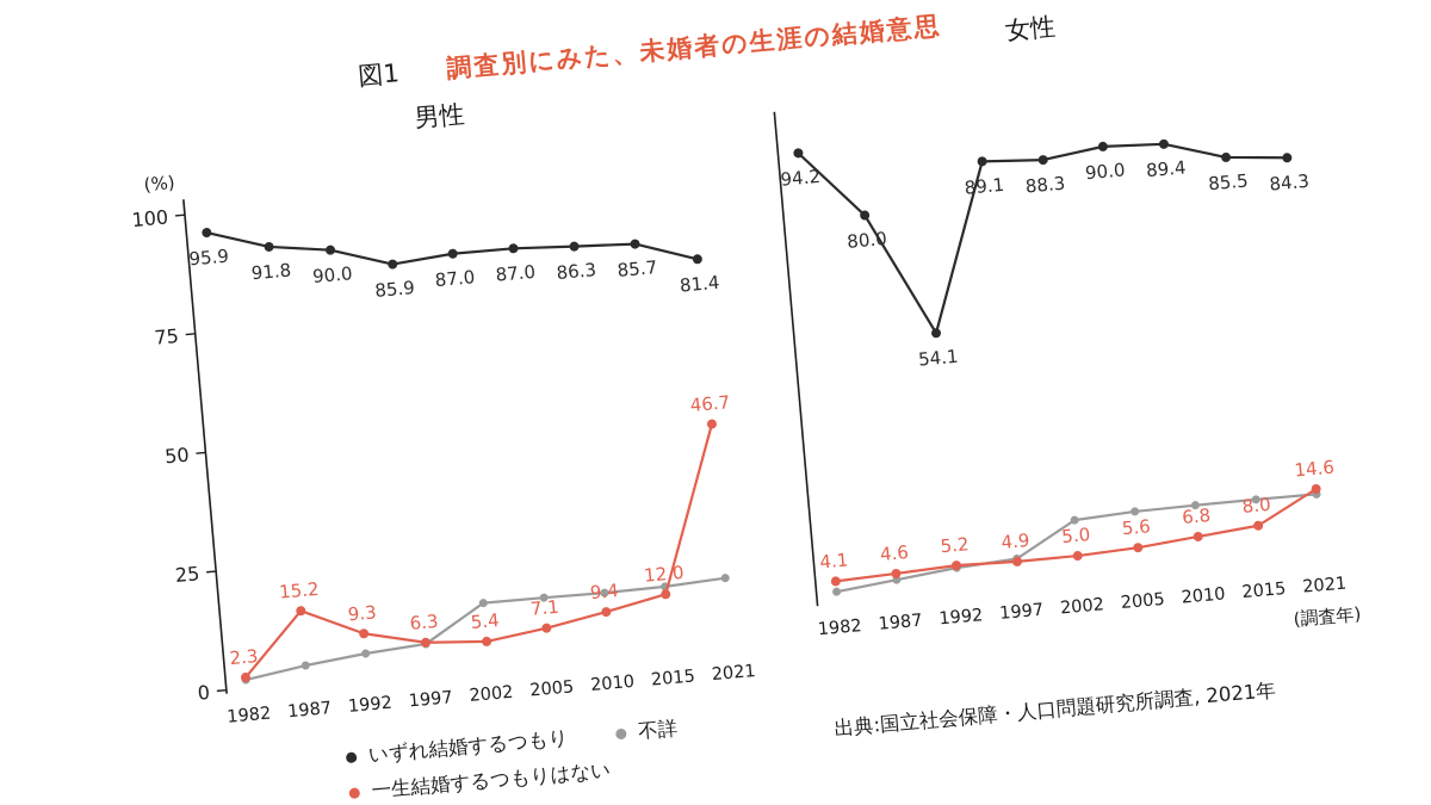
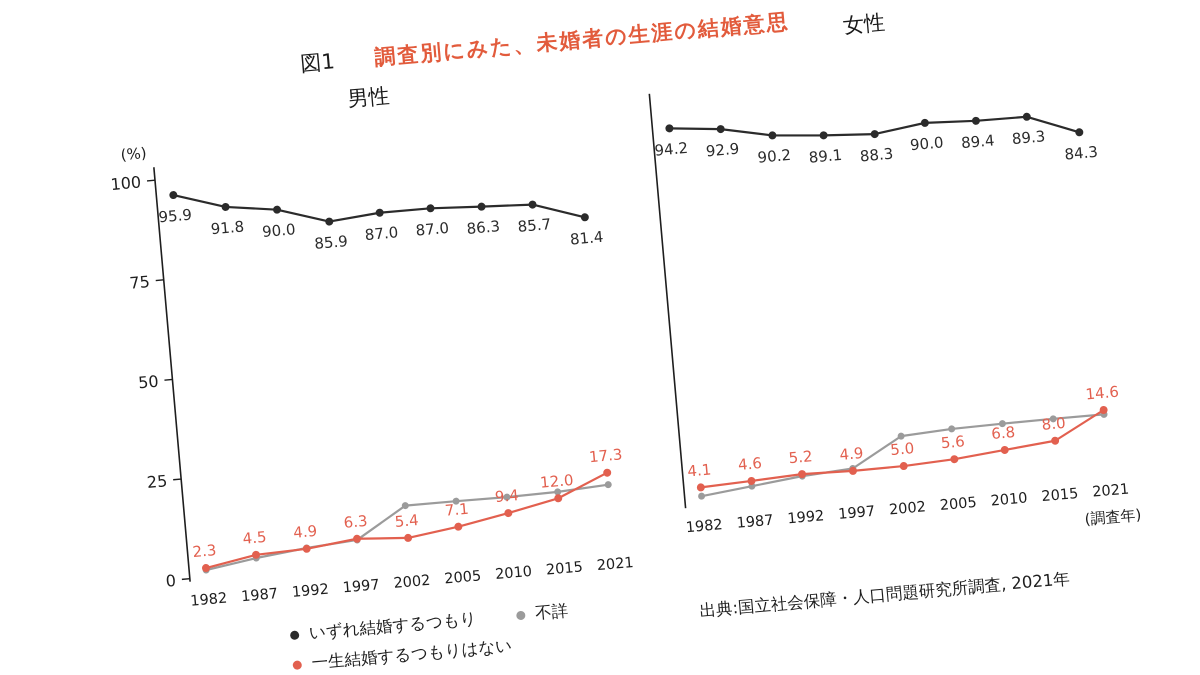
男性/一生結婚するつもりはない/1987: 15.2 -> 4.5
男性/一生結婚するつもりはない/1992: 9.3 -> 4.9
男性/一生結婚するつもりはない/2021: 46.7 -> 17.3
女性/いずれ結婚するつもり/1987: 80.0 -> 92.9
女性/いずれ結婚するつもり/1992: 54.1 -> 90.2
女性/いずれ結婚するつもり/2015: 85.5 -> 89.3
